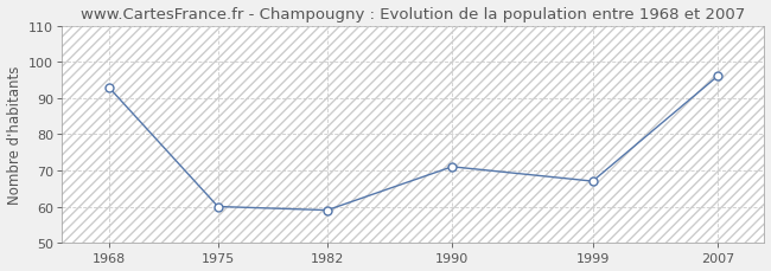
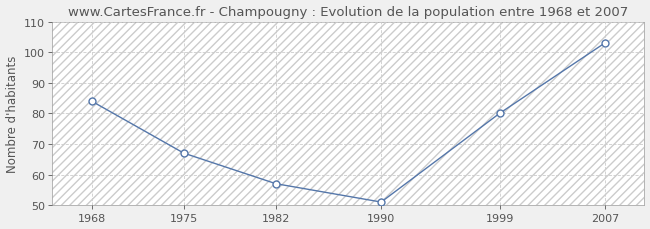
1968: 93 -> 84
1975: 60 -> 67
1982: 59 -> 57
1990: 71 -> 51
1999: 67 -> 80
2007: 96 -> 103
